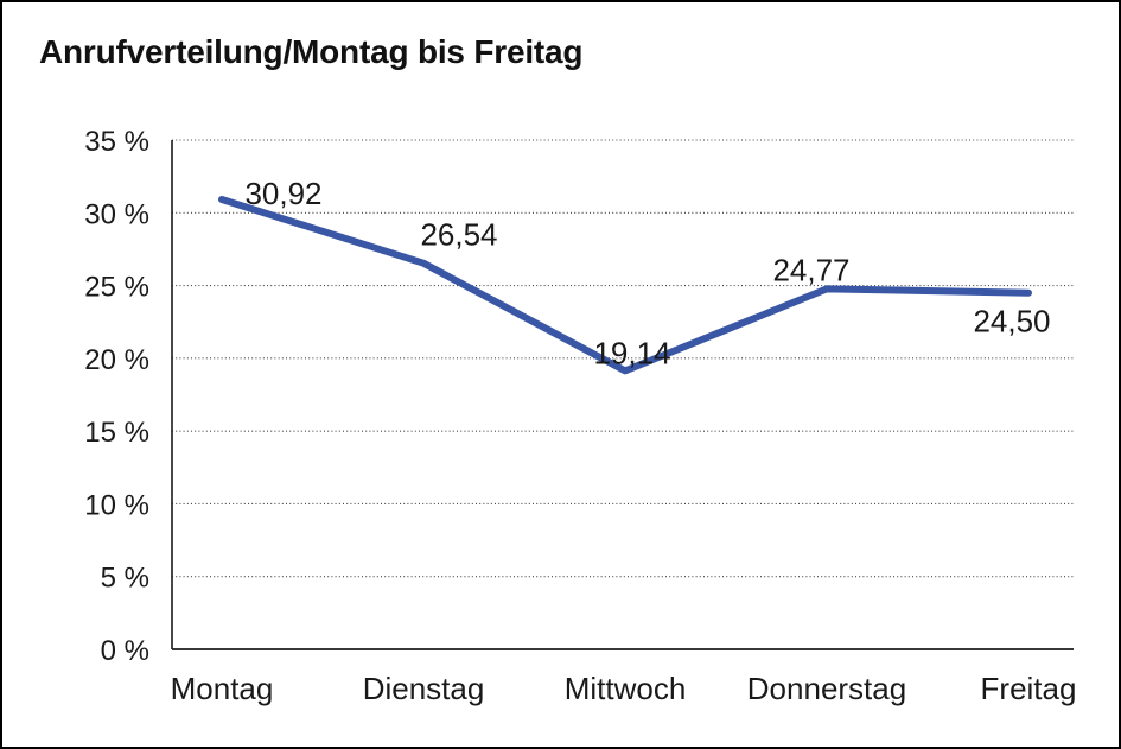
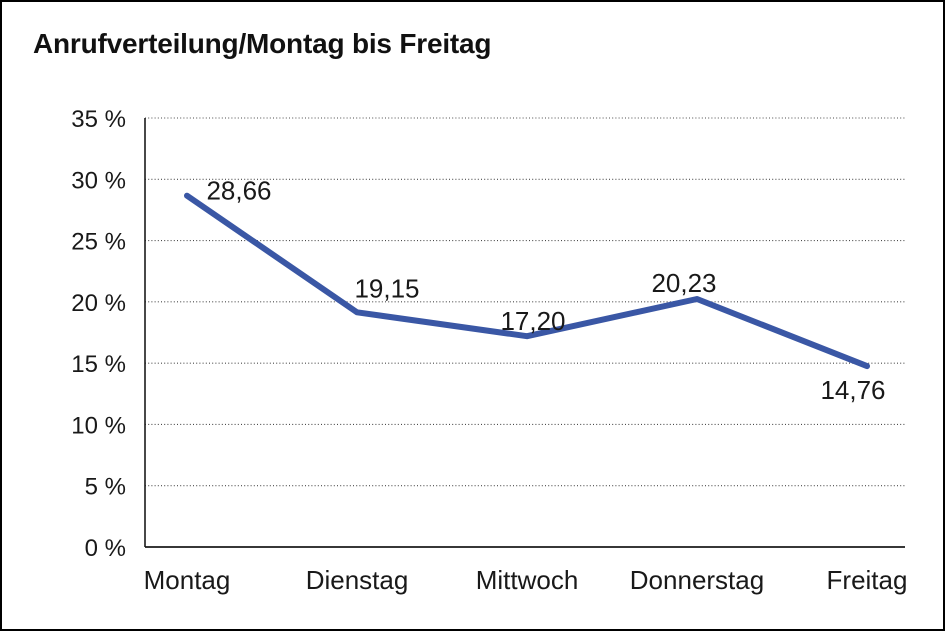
Montag: 30,92 -> 28,66
Dienstag: 26,54 -> 19,15
Mittwoch: 19,14 -> 17,20
Donnerstag: 24,77 -> 20,23
Freitag: 24,50 -> 14,76
